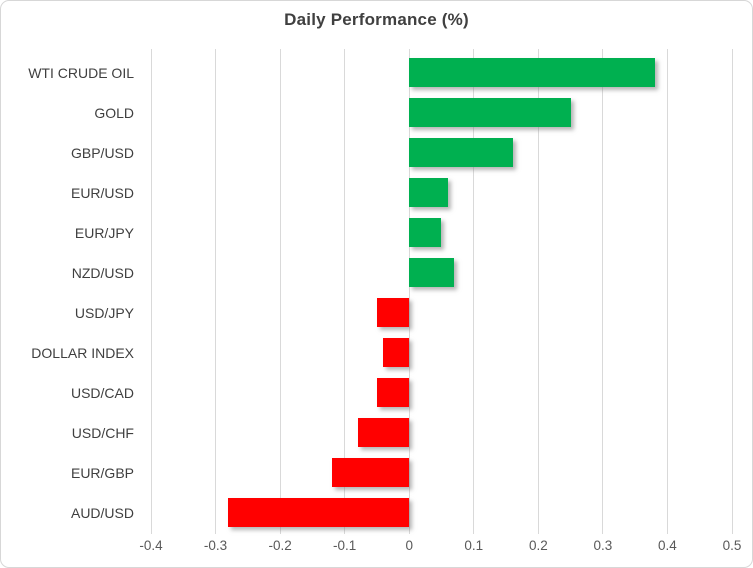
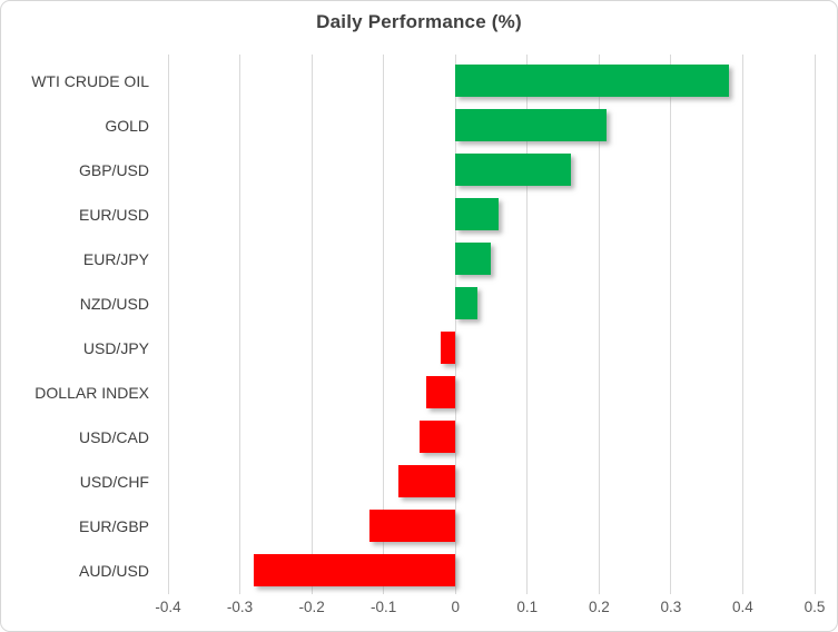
GOLD: 0.25 -> 0.21
NZD/USD: 0.07 -> 0.03
USD/JPY: -0.05 -> -0.02
